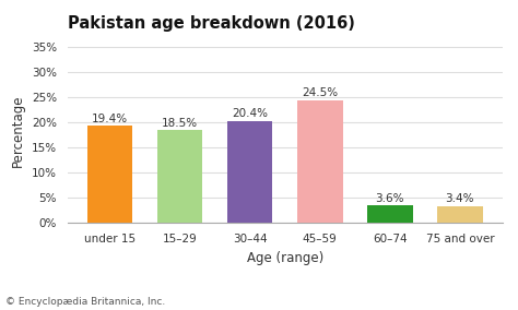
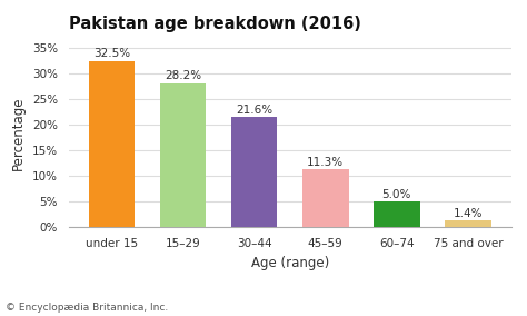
under 15: 19.4% -> 32.5%
15–29: 18.5% -> 28.2%
30–44: 20.4% -> 21.6%
45–59: 24.5% -> 11.3%
60–74: 3.6% -> 5.0%
75 and over: 3.4% -> 1.4%
